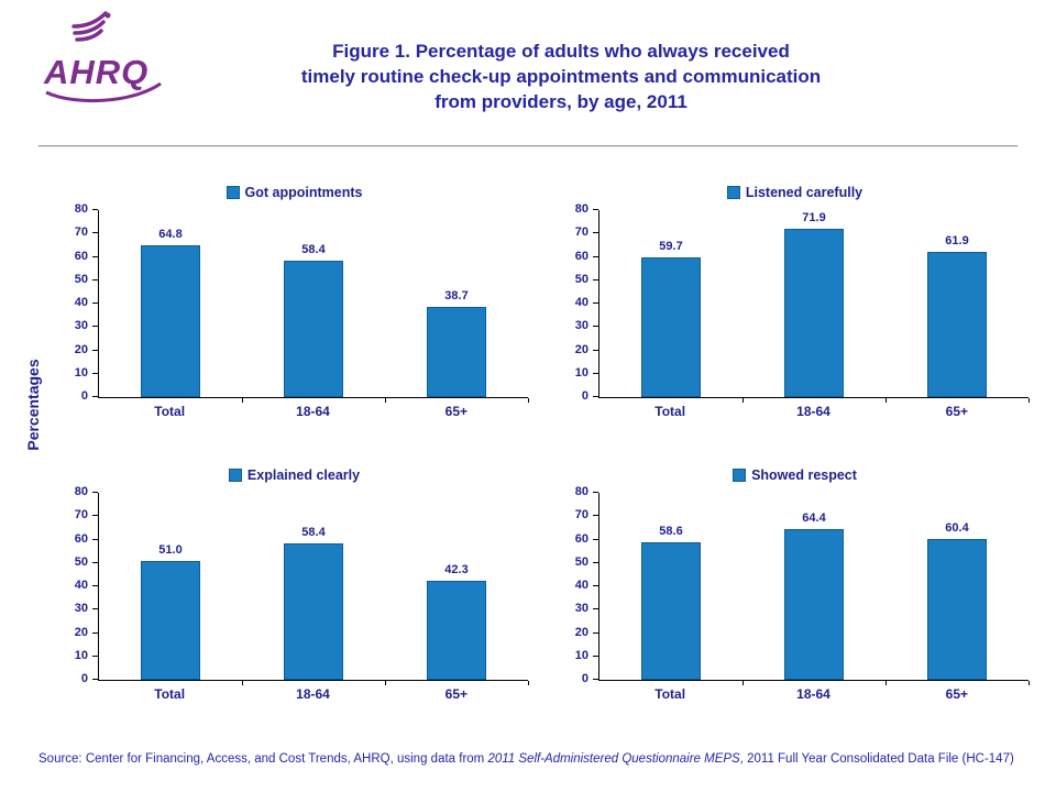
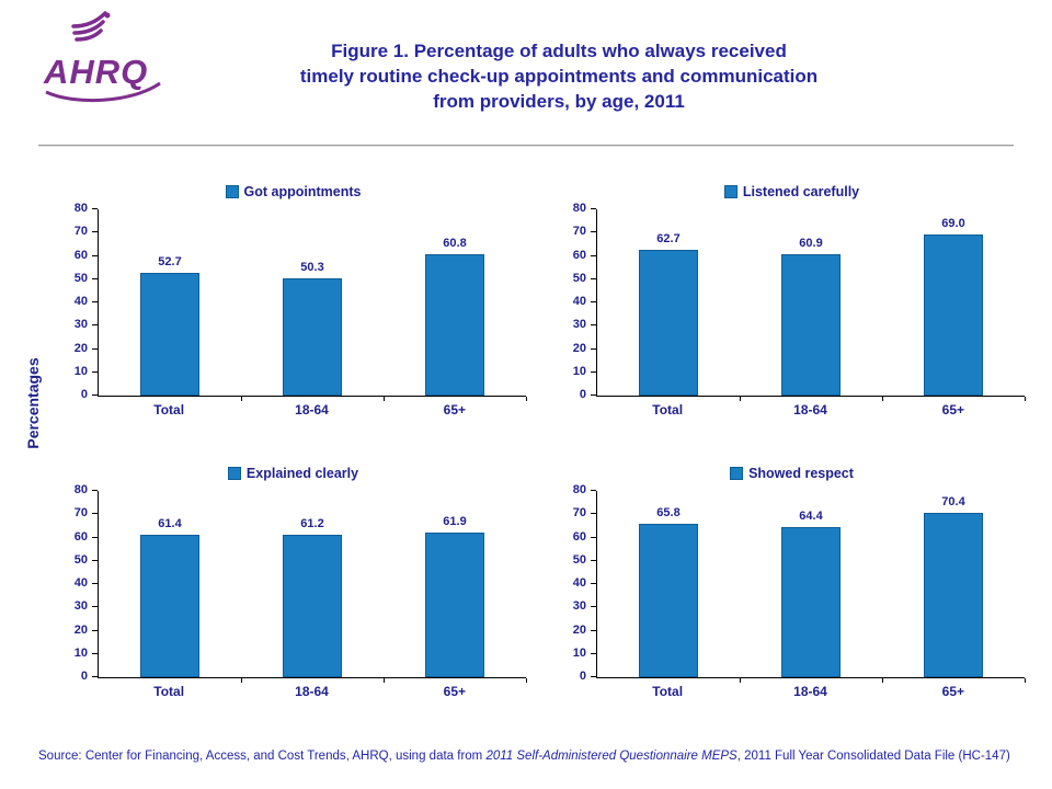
Got appointments/Total: 64.8 -> 52.7
Got appointments/18-64: 58.4 -> 50.3
Got appointments/65+: 38.7 -> 60.8
Listened carefully/Total: 59.7 -> 62.7
Listened carefully/18-64: 71.9 -> 60.9
Listened carefully/65+: 61.9 -> 69.0
Explained clearly/Total: 51.0 -> 61.4
Explained clearly/18-64: 58.4 -> 61.2
Explained clearly/65+: 42.3 -> 61.9
Showed respect/Total: 58.6 -> 65.8
Showed respect/65+: 60.4 -> 70.4
